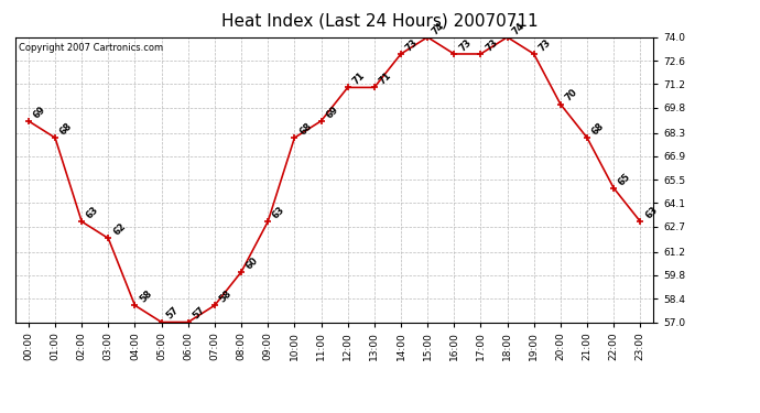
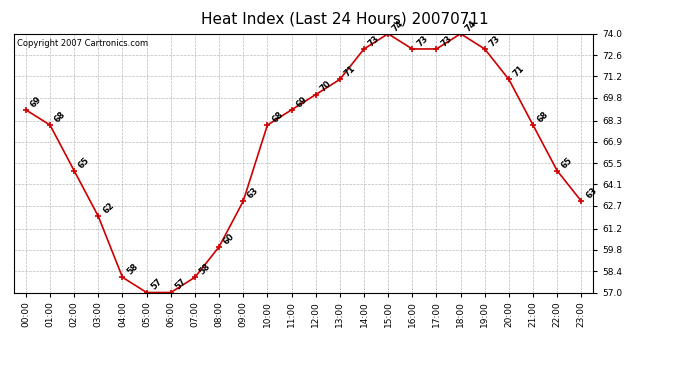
02:00: 63 -> 65
12:00: 71 -> 70
20:00: 70 -> 71
